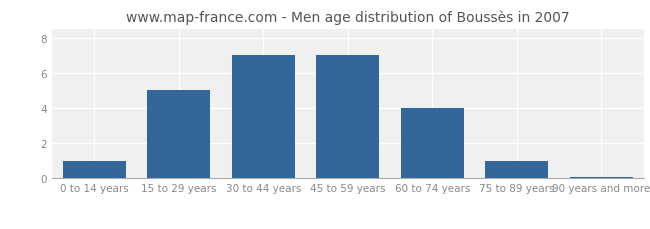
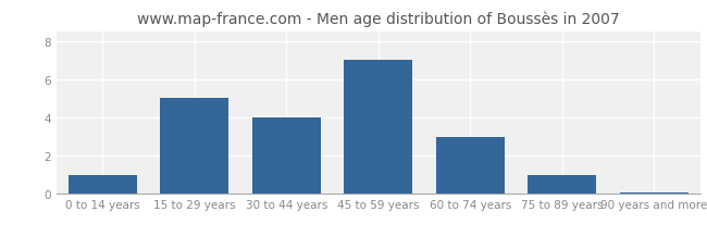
30 to 44 years: 7.0 -> 4.0
60 to 74 years: 4.0 -> 3.0
